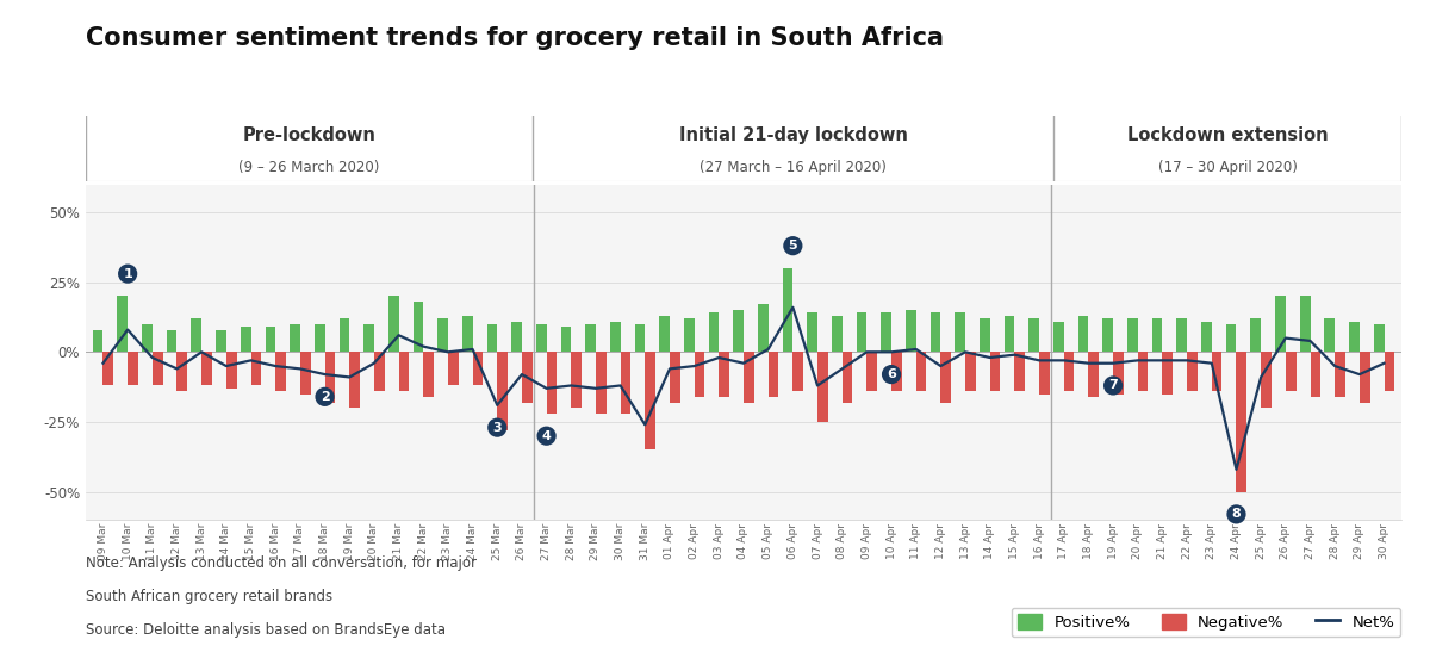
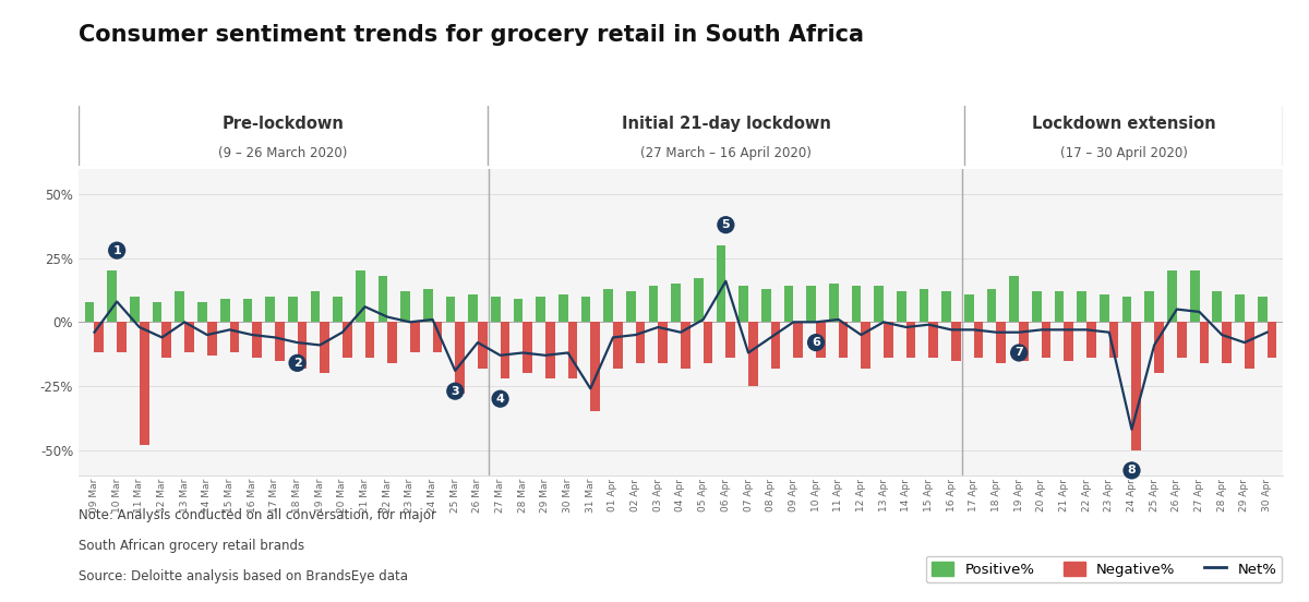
Negative%/11 Mar: -12% -> -48%
Positive%/19 Apr: 12% -> 18%
